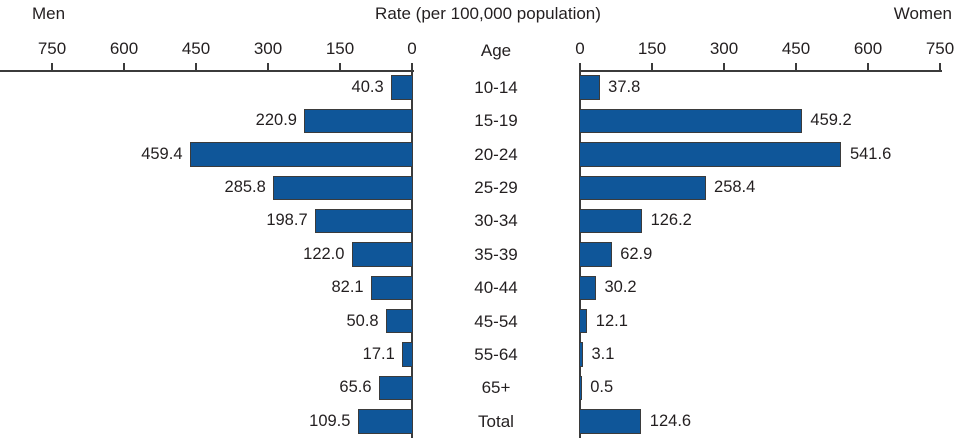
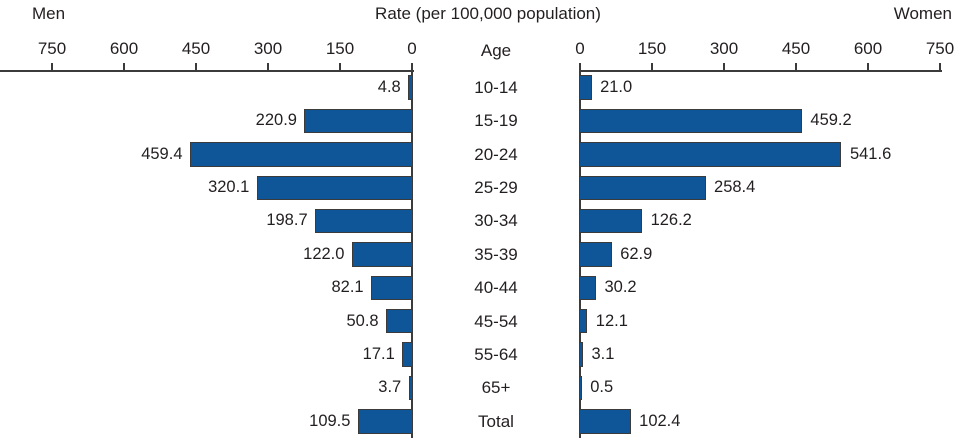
Men/10-14: 40.3 -> 4.8
Women/10-14: 37.8 -> 21.0
Men/25-29: 285.8 -> 320.1
Men/65+: 65.6 -> 3.7
Women/Total: 124.6 -> 102.4
